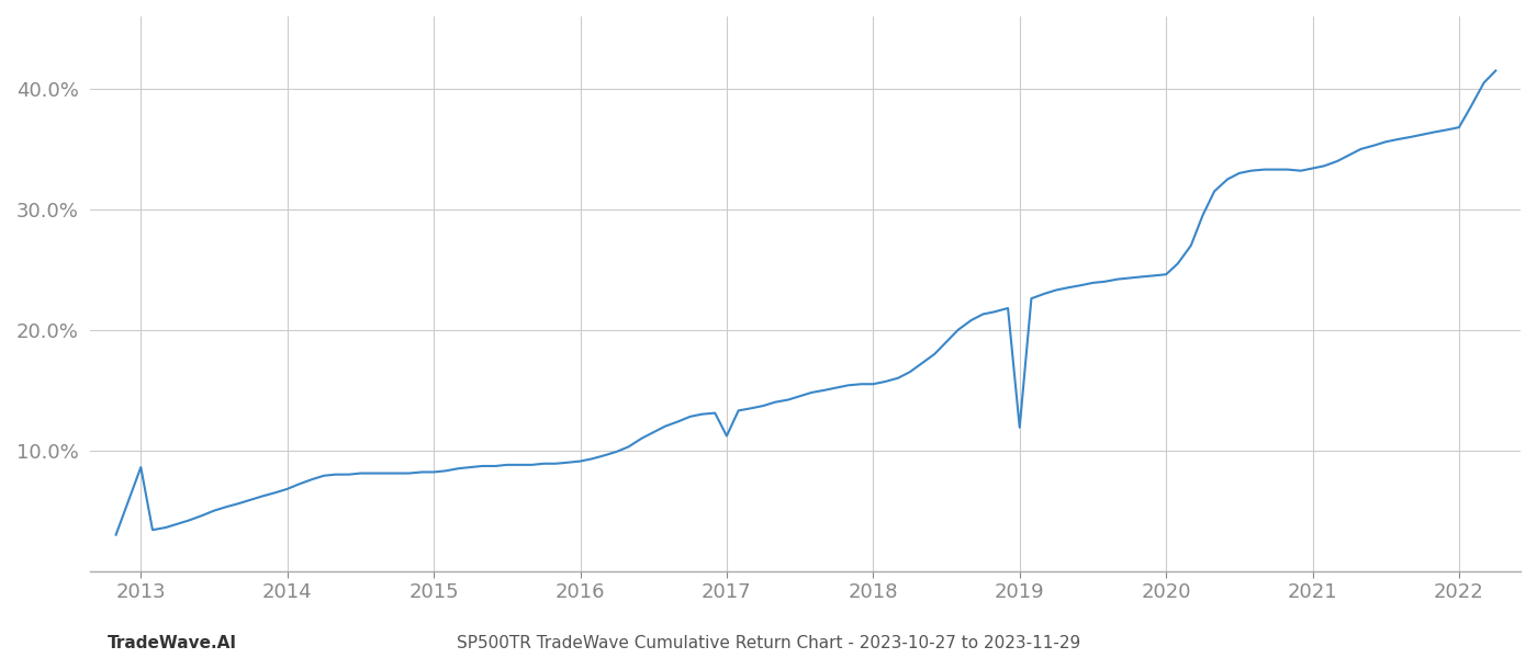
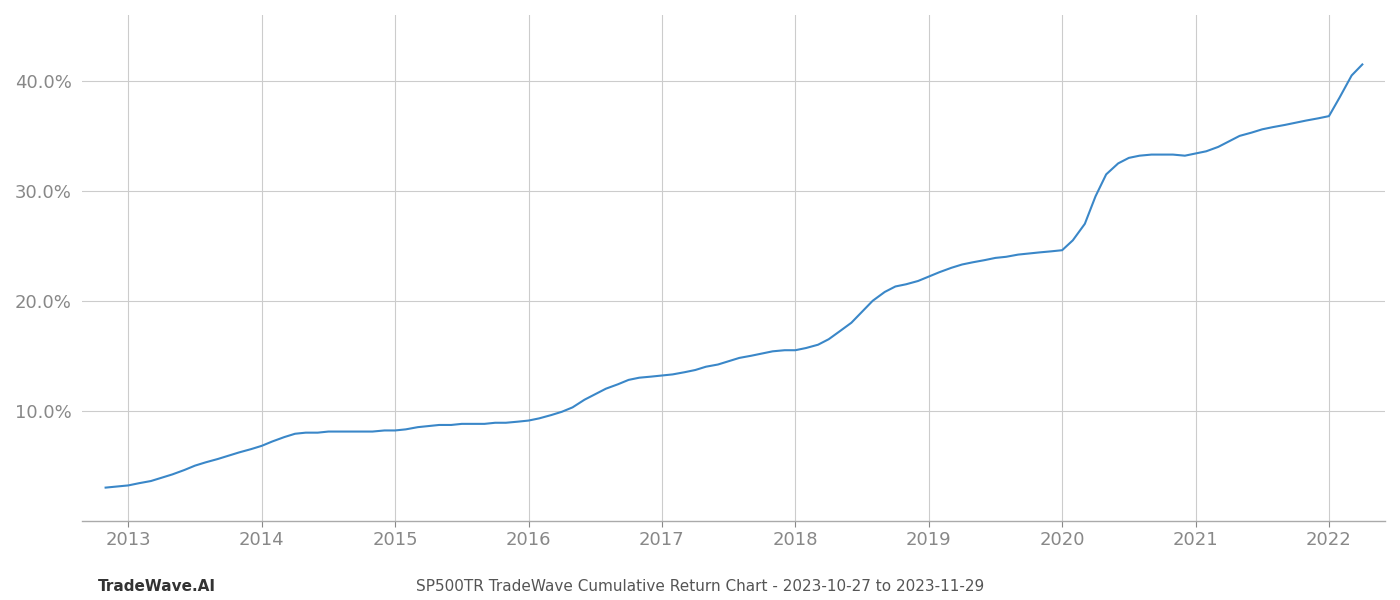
2013: 8.6% -> 3.2%
2017: 11.2% -> 13.2%
2019: 11.9% -> 22.2%
